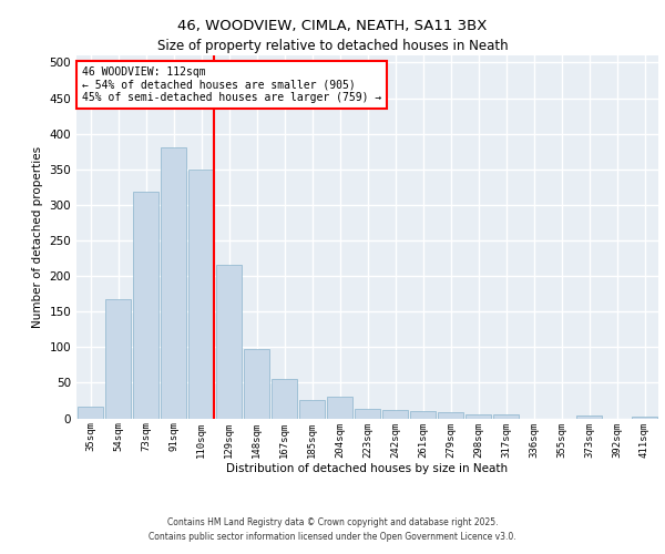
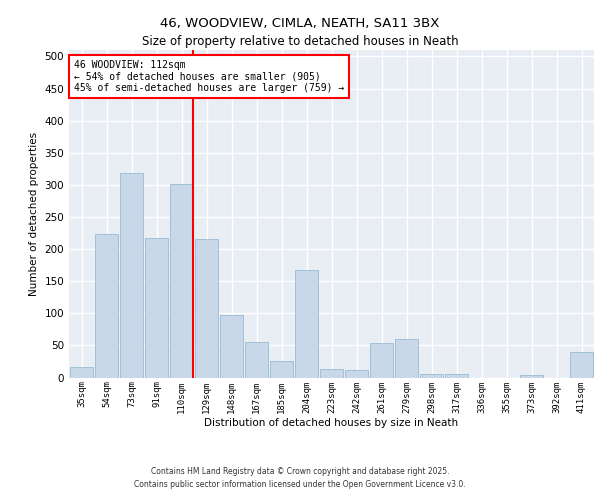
54sqm: 168 -> 224
91sqm: 380 -> 218
110sqm: 349 -> 302
204sqm: 30 -> 168
261sqm: 10 -> 54
279sqm: 8 -> 60
411sqm: 3 -> 40
